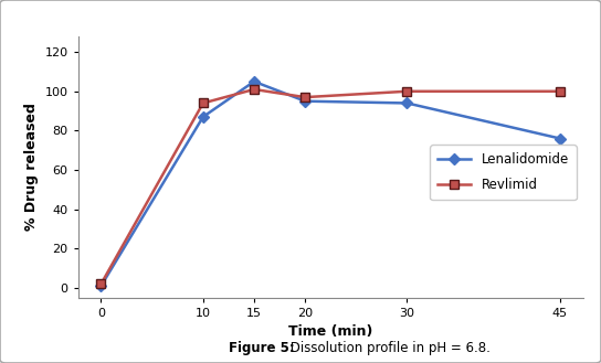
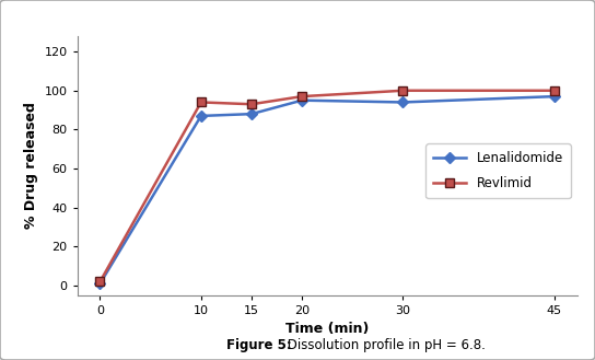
Lenalidomide/15: 105 -> 88
Revlimid/15: 101 -> 93
Lenalidomide/45: 76 -> 97
